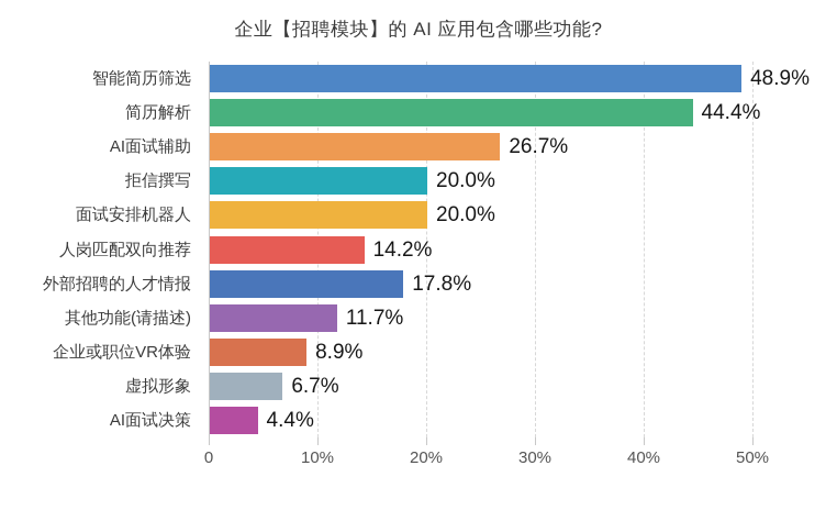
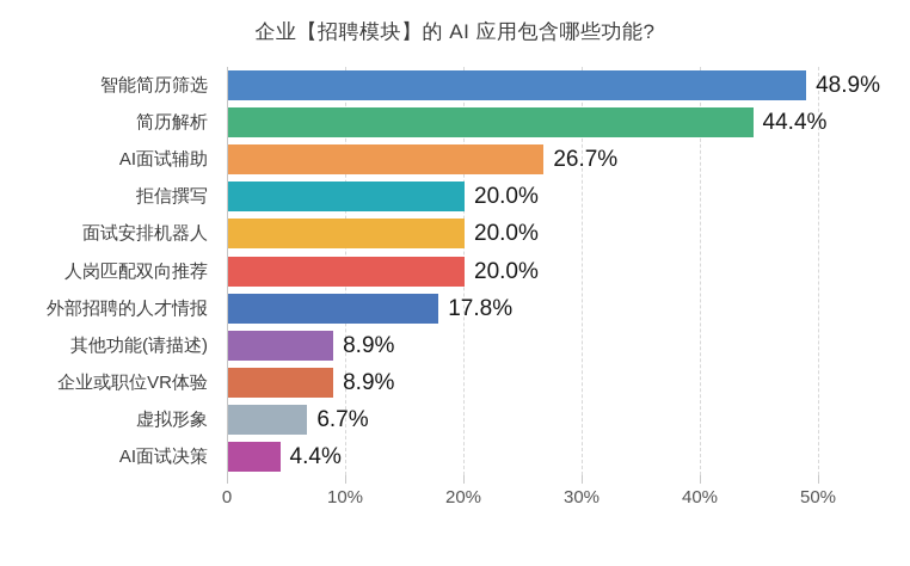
人岗匹配双向推荐: 14.2% -> 20.0%
其他功能(请描述): 11.7% -> 8.9%
